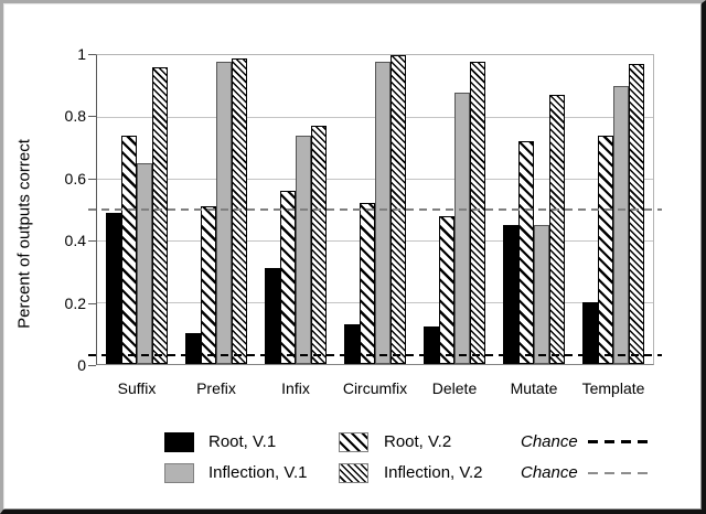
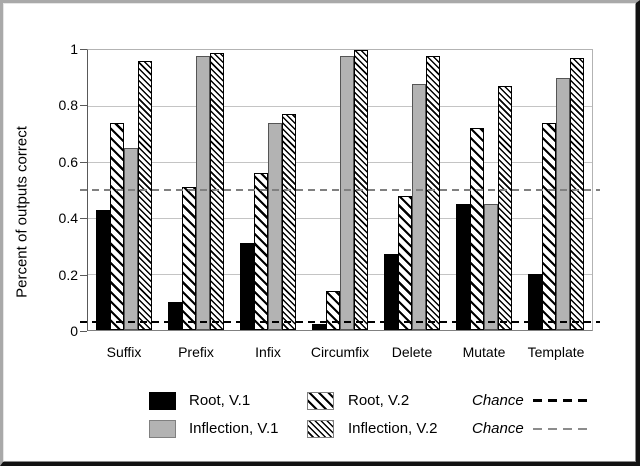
Root, V.1/Suffix: 0.49 -> 0.43
Root, V.1/Circumfix: 0.13 -> 0.02
Root, V.2/Circumfix: 0.52 -> 0.14
Root, V.1/Delete: 0.12 -> 0.27
